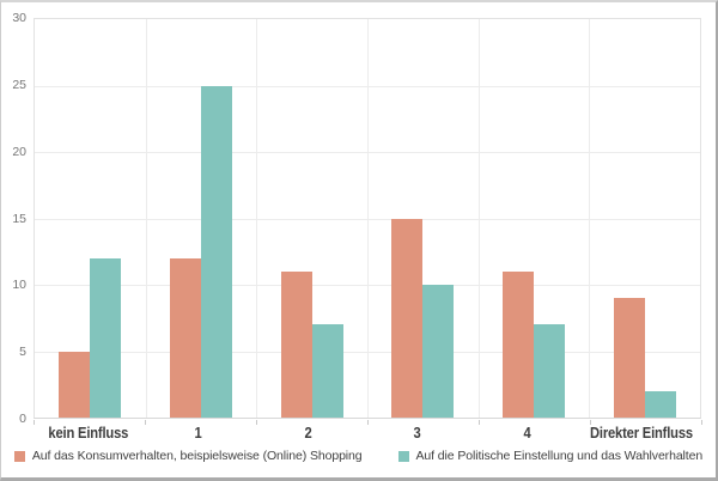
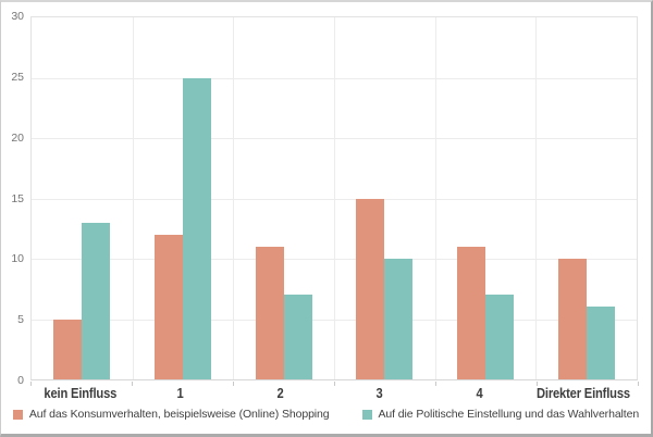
Auf die Politische Einstellung und das Wahlverhalten/kein Einfluss: 12 -> 13
Auf das Konsumverhalten, beispielsweise (Online) Shopping/Direkter Einfluss: 9 -> 10
Auf die Politische Einstellung und das Wahlverhalten/Direkter Einfluss: 2 -> 6
